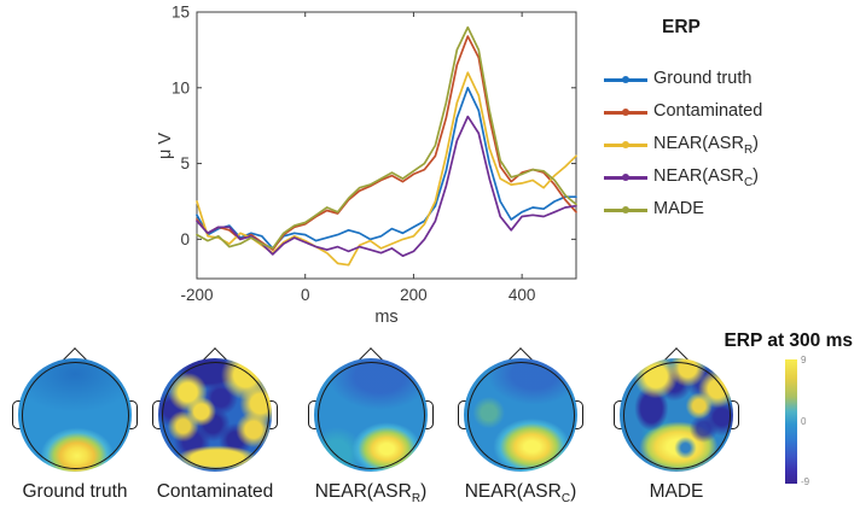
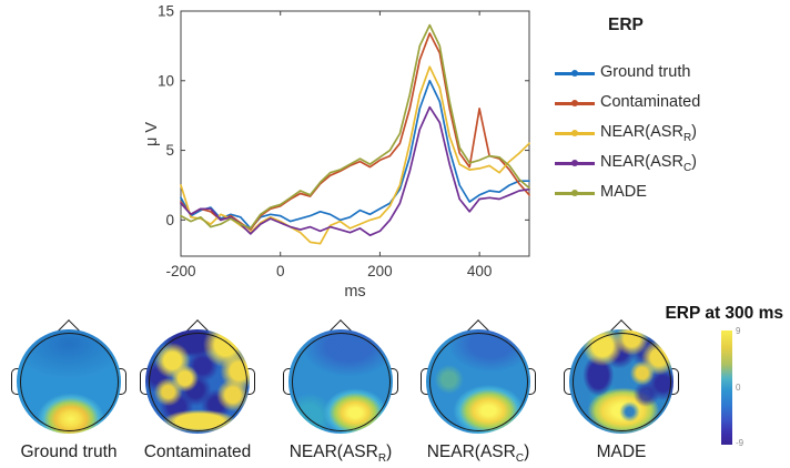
Contaminated/400: 4.4 -> 8.0
